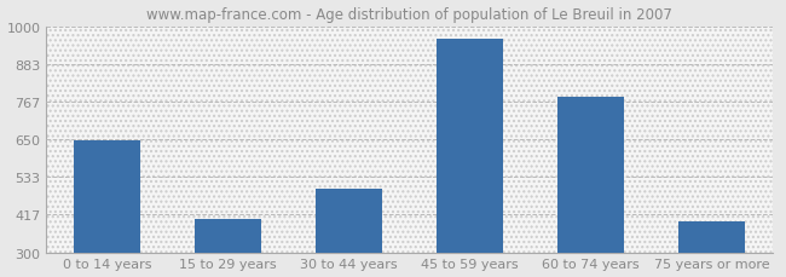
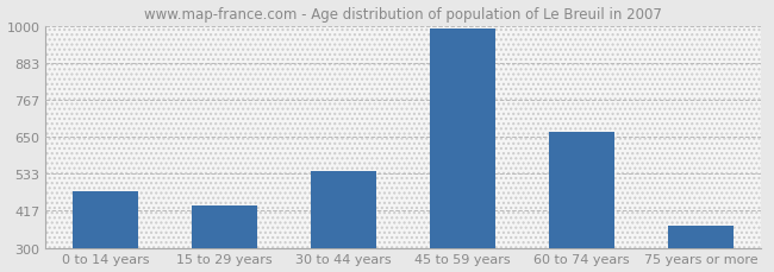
0 to 14 years: 645 -> 478
15 to 29 years: 405 -> 435
30 to 44 years: 495 -> 543
45 to 59 years: 960 -> 990
60 to 74 years: 780 -> 665
75 years or more: 395 -> 370
